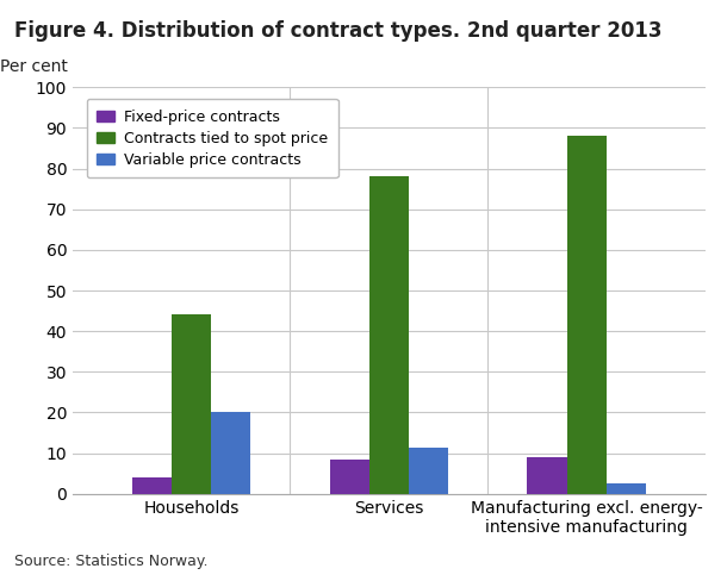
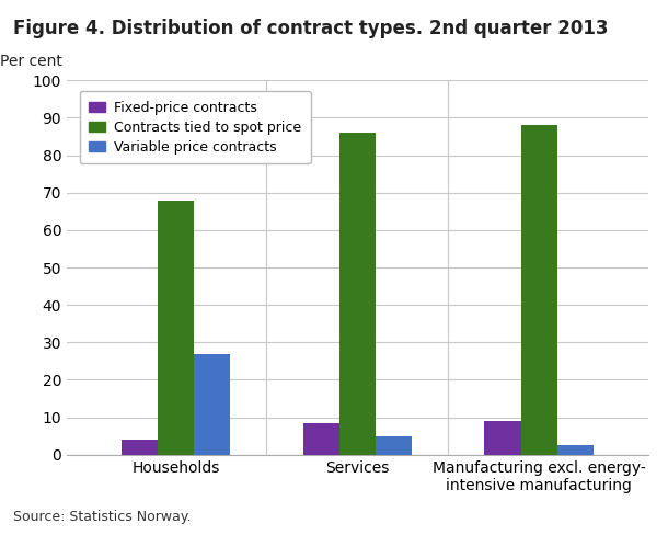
Contracts tied to spot price/Households: 44 -> 68
Variable price contracts/Households: 20.0 -> 27.0
Contracts tied to spot price/Services: 78 -> 86
Variable price contracts/Services: 11.5 -> 5.0
